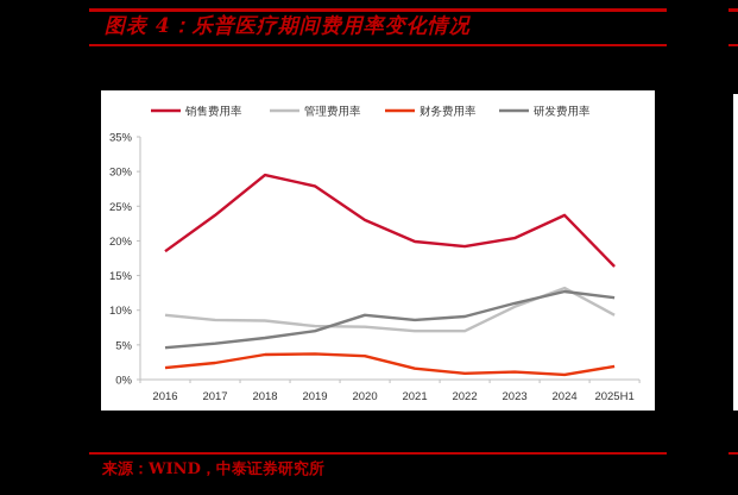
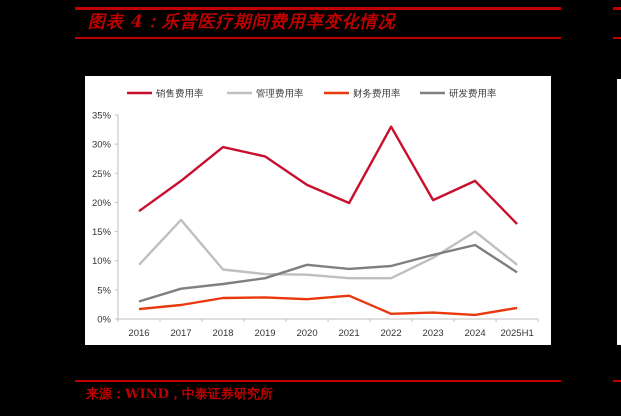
研发费用率/2016: 5% -> 3%
管理费用率/2017: 9% -> 17%
财务费用率/2021: 2% -> 4%
销售费用率/2022: 19% -> 33%
管理费用率/2024: 13% -> 15%
研发费用率/2025H1: 12% -> 8%
